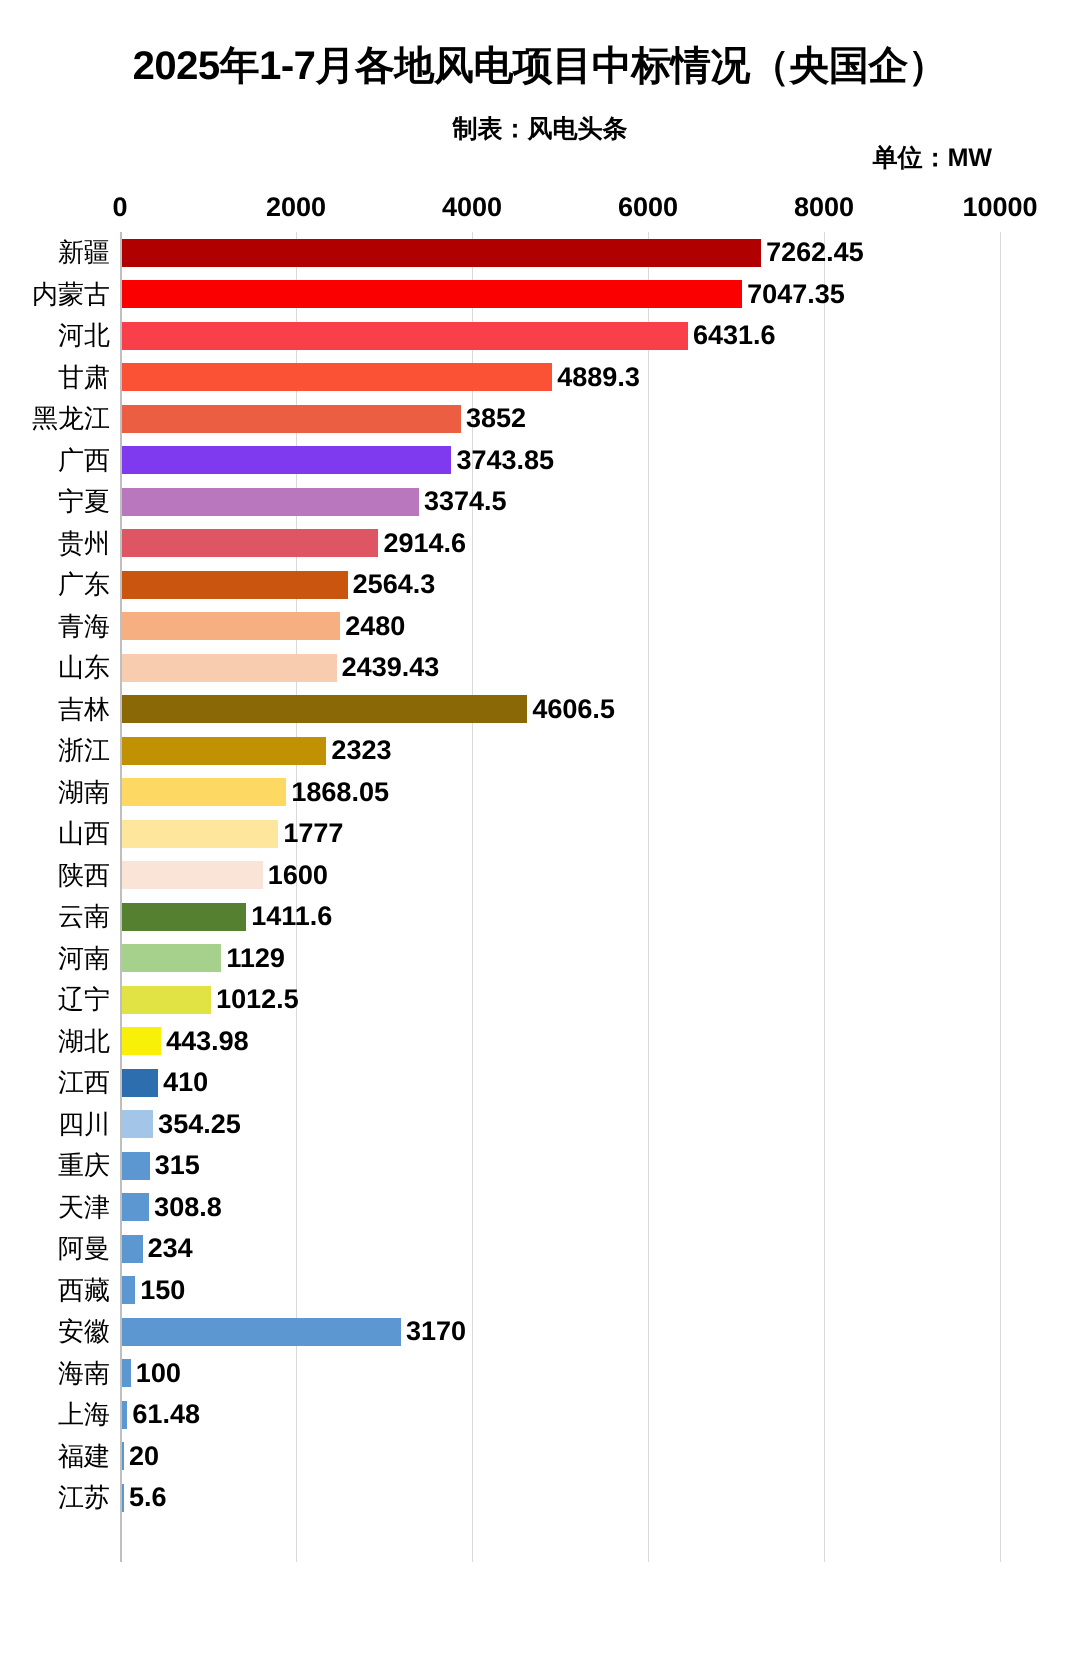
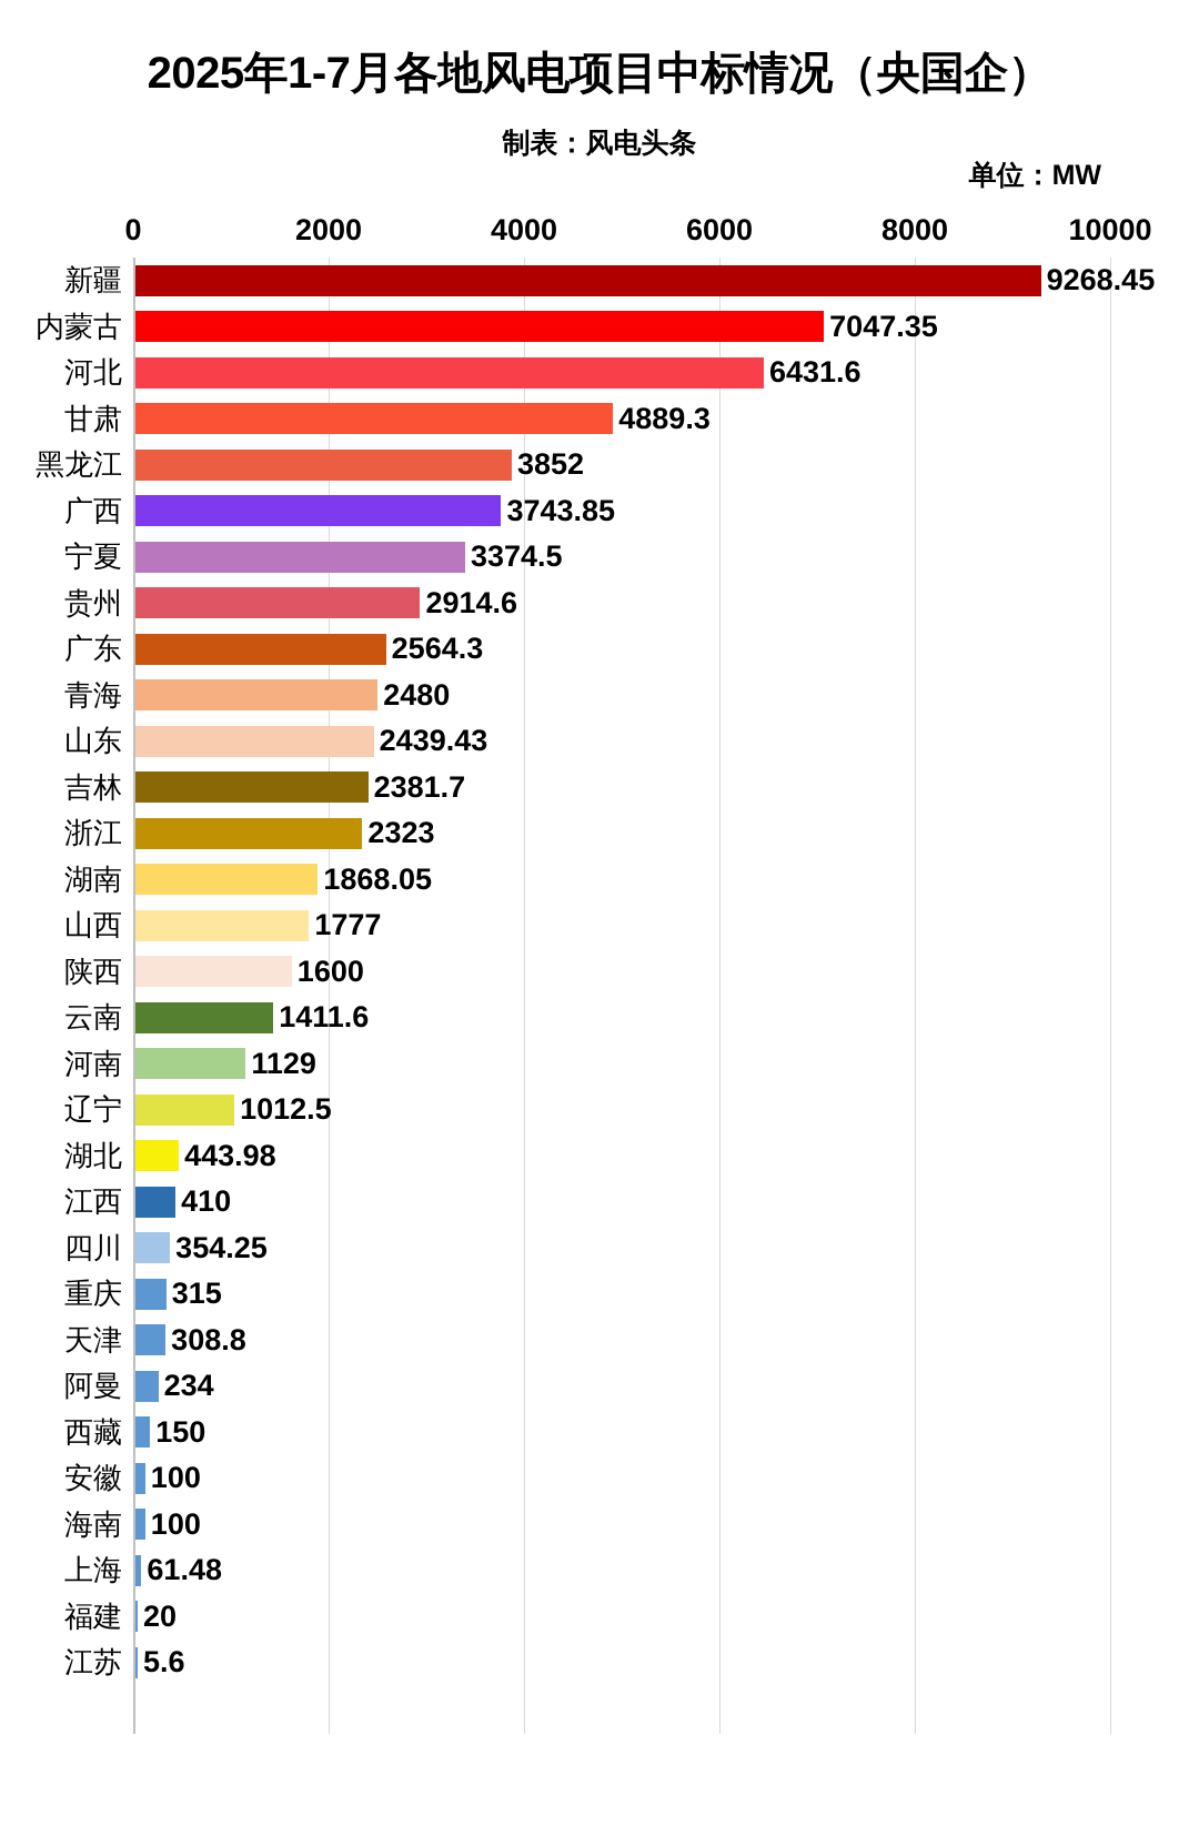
新疆: 7262.45 -> 9268.45
吉林: 4606.5 -> 2381.7
安徽: 3170 -> 100
